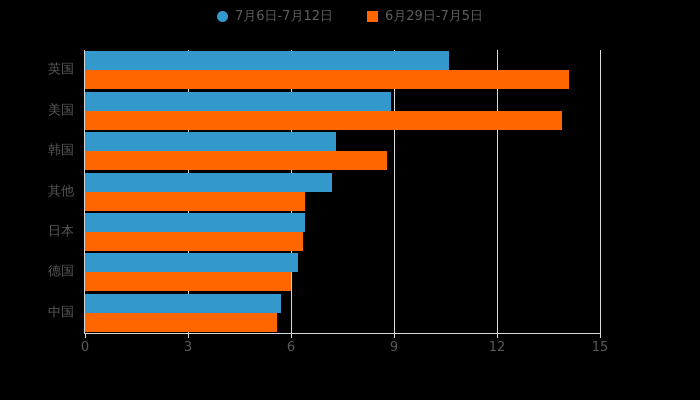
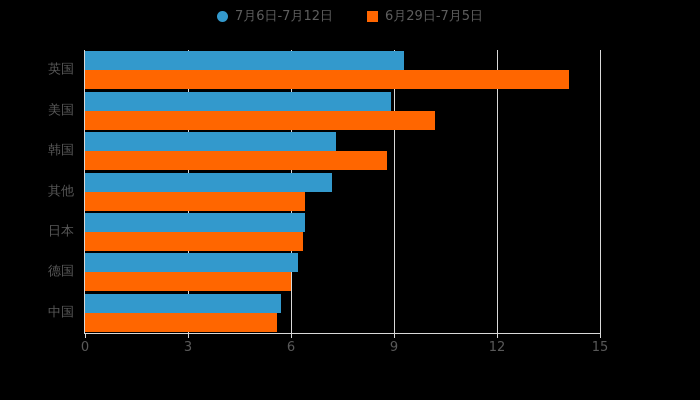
7月6日-7月12日/英国: 10.6 -> 9.3
6月29日-7月5日/美国: 13.9 -> 10.2
